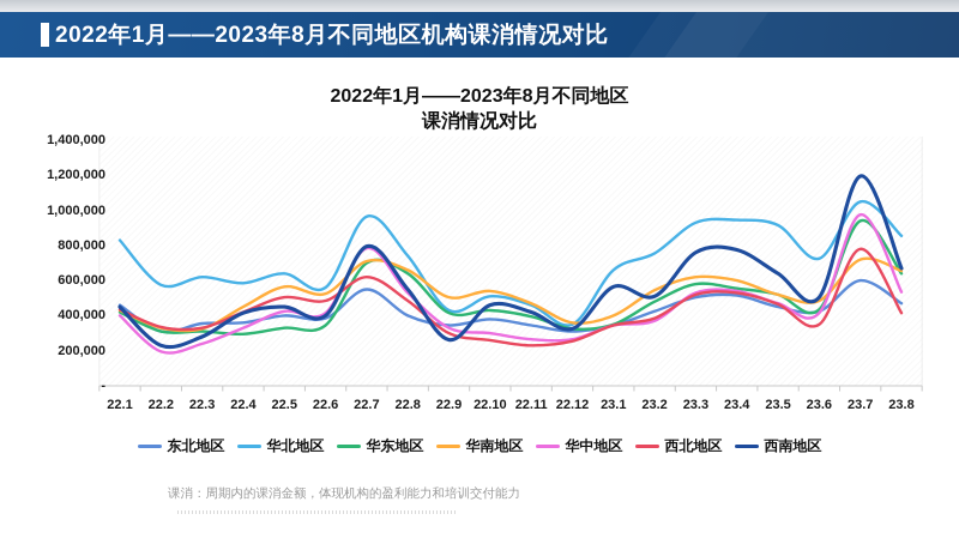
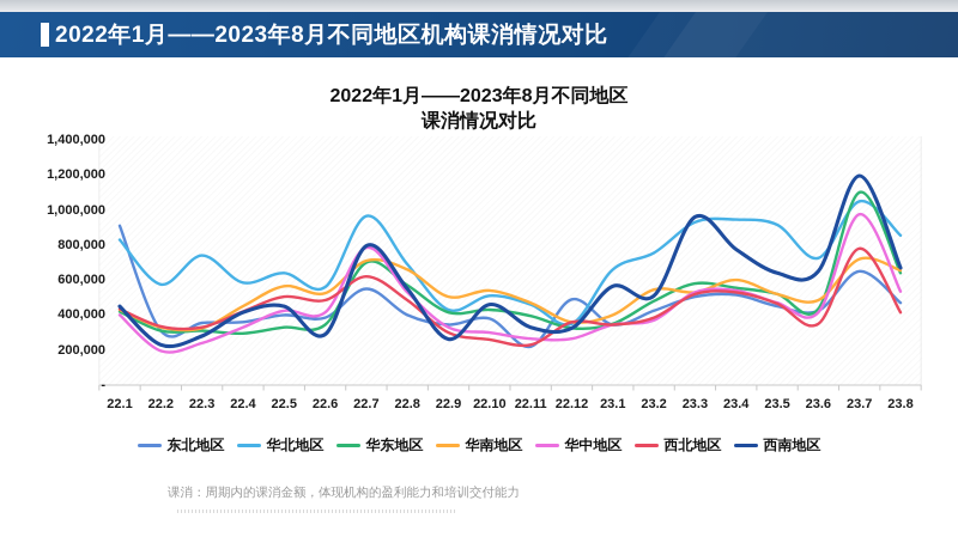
东北地区/22.1: 460000 -> 910000
华北地区/22.3: 620000 -> 740000
西南地区/22.6: 400000 -> 290000
华北地区/22.8: 740000 -> 690000
华东地区/22.8: 640000 -> 570000
东北地区/22.11: 340000 -> 220000
西南地区/22.11: 420000 -> 330000
东北地区/22.12: 310000 -> 490000
西北地区/22.12: 260000 -> 360000
华南地区/23.3: 620000 -> 530000
西南地区/23.3: 760000 -> 960000
西南地区/23.6: 500000 -> 650000
东北地区/23.7: 600000 -> 650000
华东地区/23.7: 940000 -> 1100000
